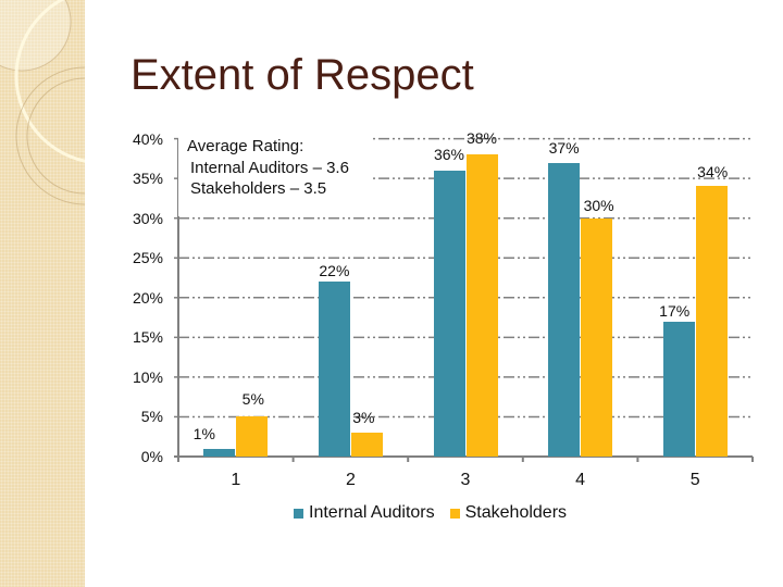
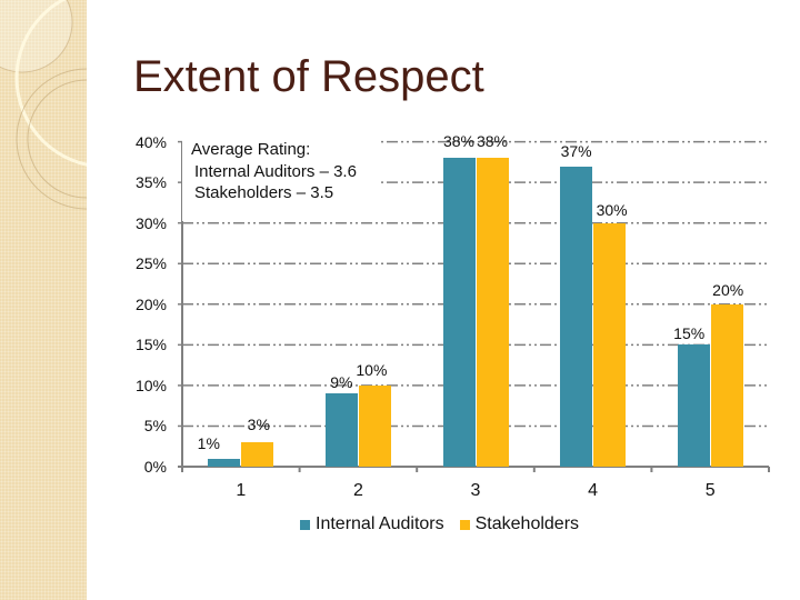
Stakeholders/1: 5% -> 3%
Internal Auditors/2: 22% -> 9%
Stakeholders/2: 3% -> 10%
Internal Auditors/3: 36% -> 38%
Internal Auditors/5: 17% -> 15%
Stakeholders/5: 34% -> 20%
